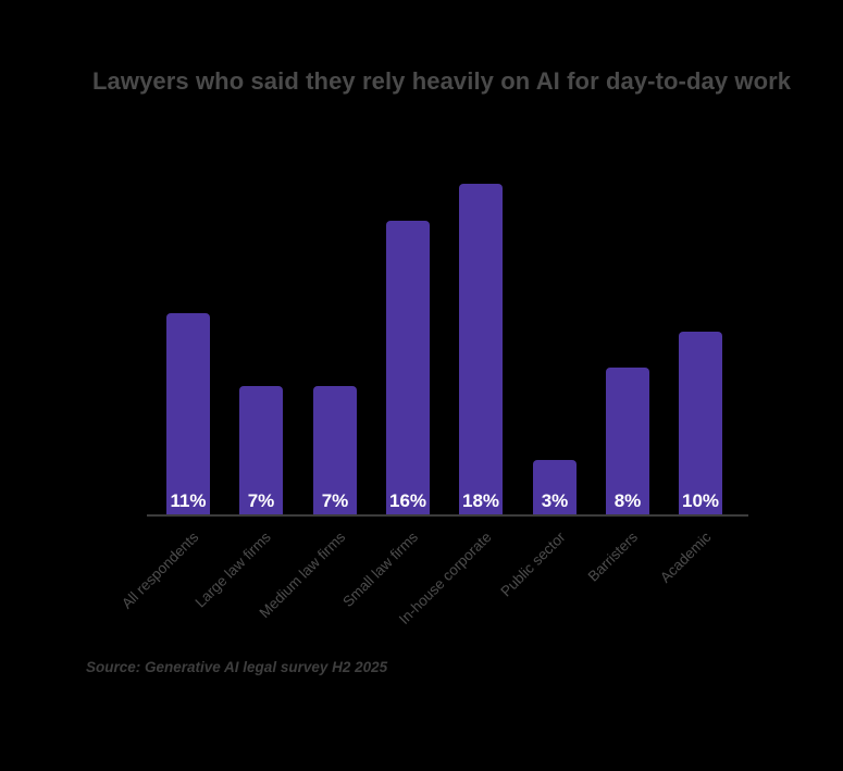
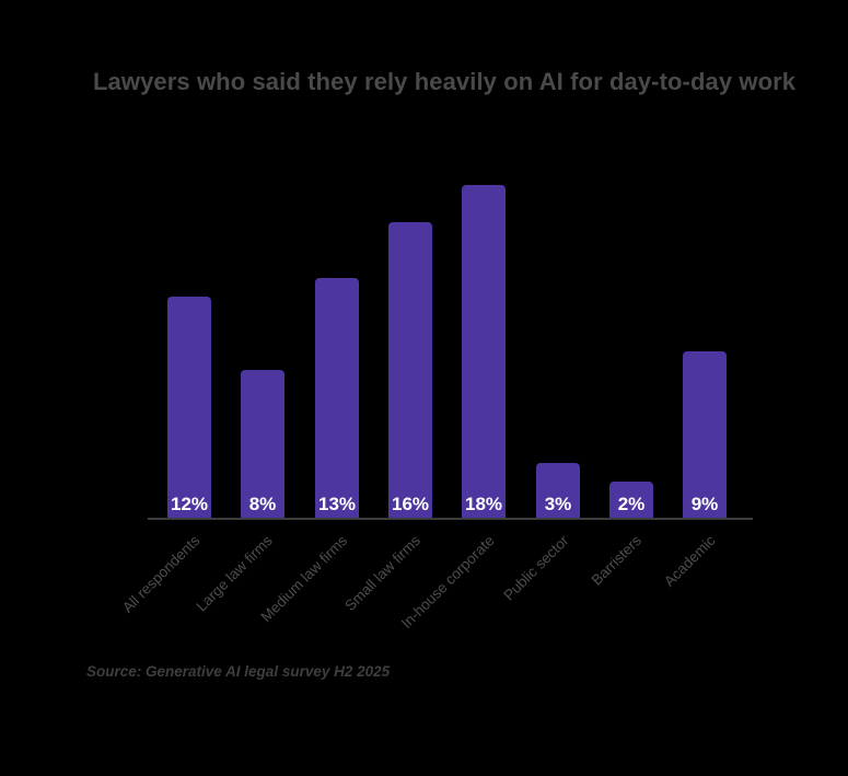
All respondents: 11% -> 12%
Large law firms: 7% -> 8%
Medium law firms: 7% -> 13%
Barristers: 8% -> 2%
Academic: 10% -> 9%
